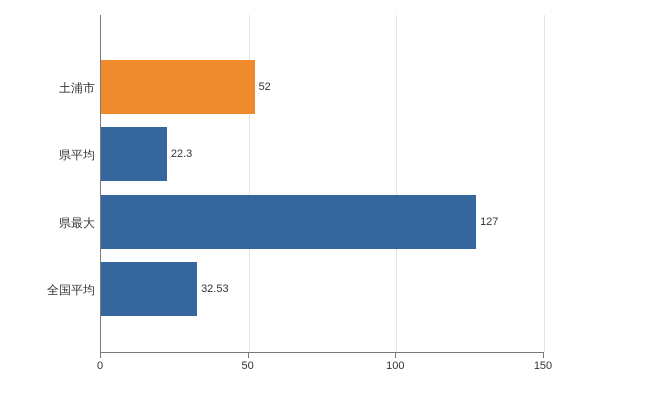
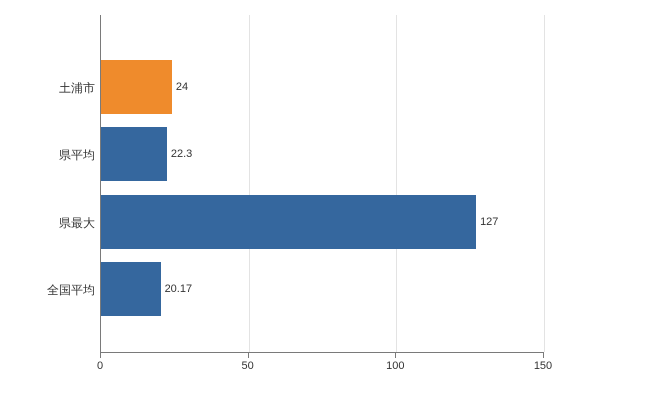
土浦市: 52 -> 24
全国平均: 32.53 -> 20.17
